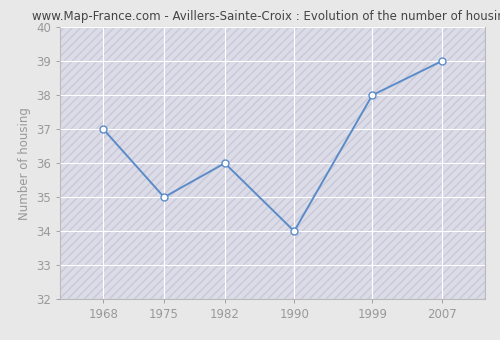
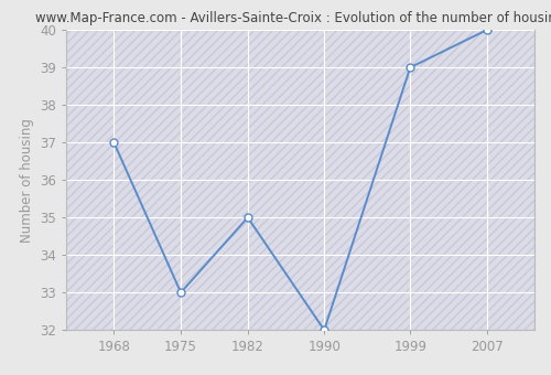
1975: 35 -> 33
1982: 36 -> 35
1990: 34 -> 32
1999: 38 -> 39
2007: 39 -> 40
